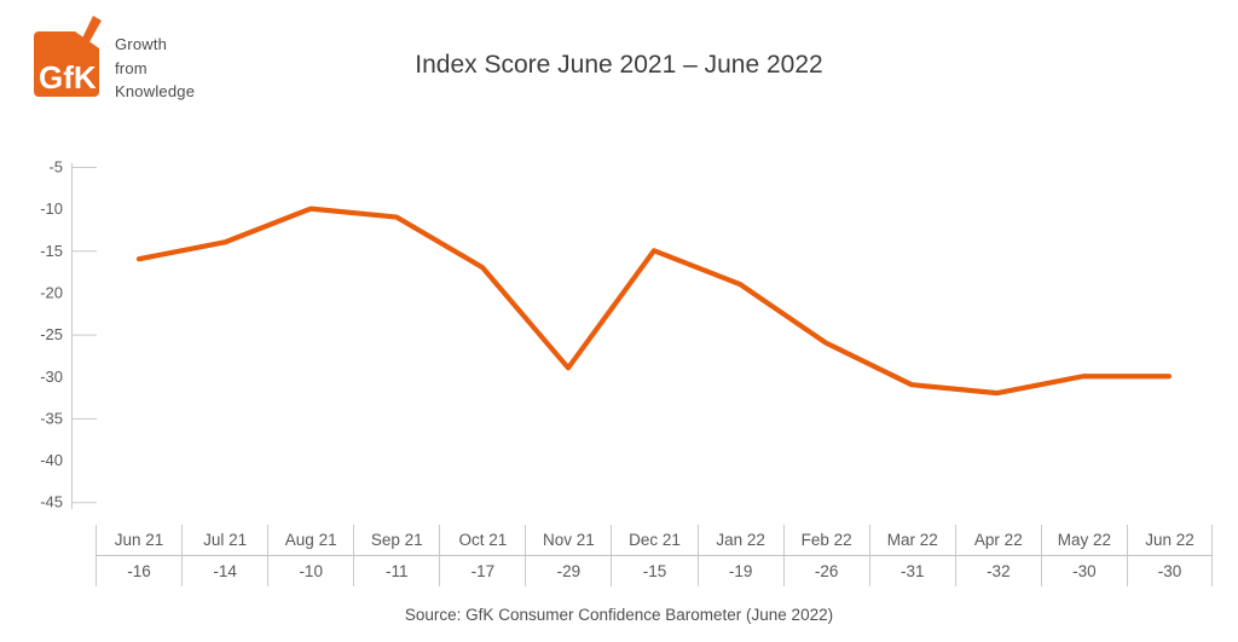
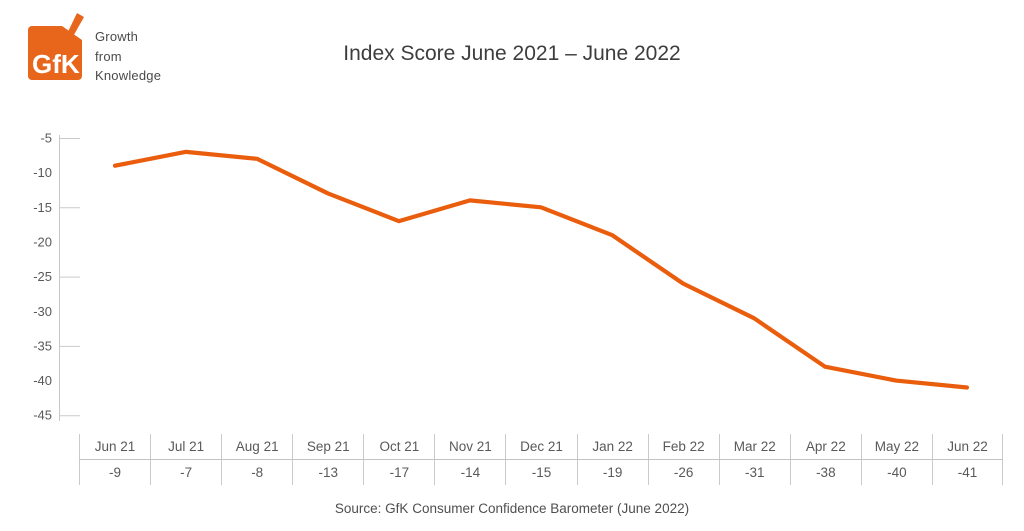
Jun 21: -16 -> -9
Jul 21: -14 -> -7
Aug 21: -10 -> -8
Sep 21: -11 -> -13
Nov 21: -29 -> -14
Apr 22: -32 -> -38
May 22: -30 -> -40
Jun 22: -30 -> -41
